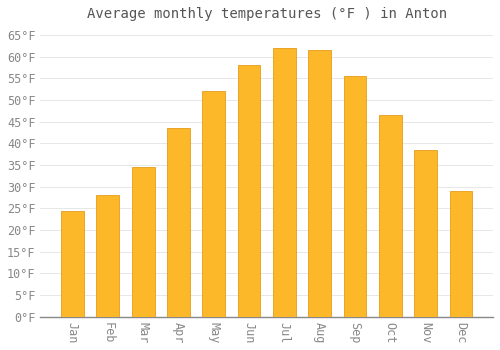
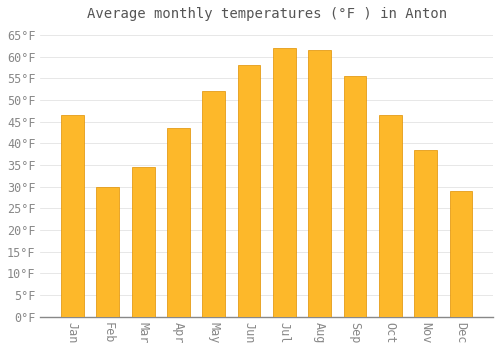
Jan: 24.5°F -> 46.5°F
Feb: 28.0°F -> 30.0°F
